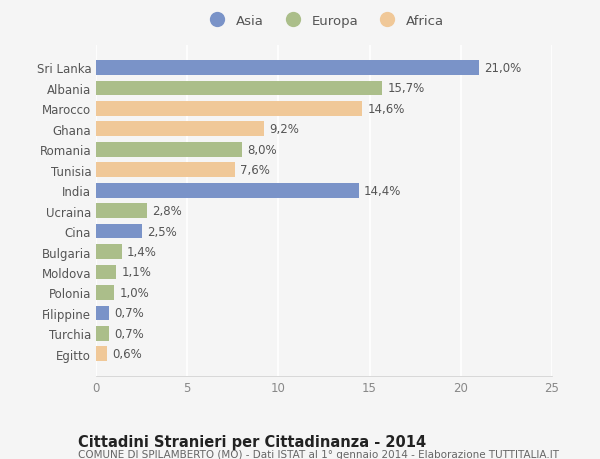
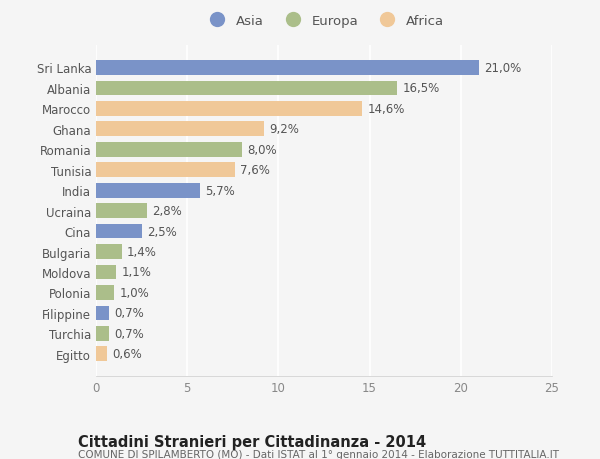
Albania: 15,7% -> 16,5%
India: 14,4% -> 5,7%
